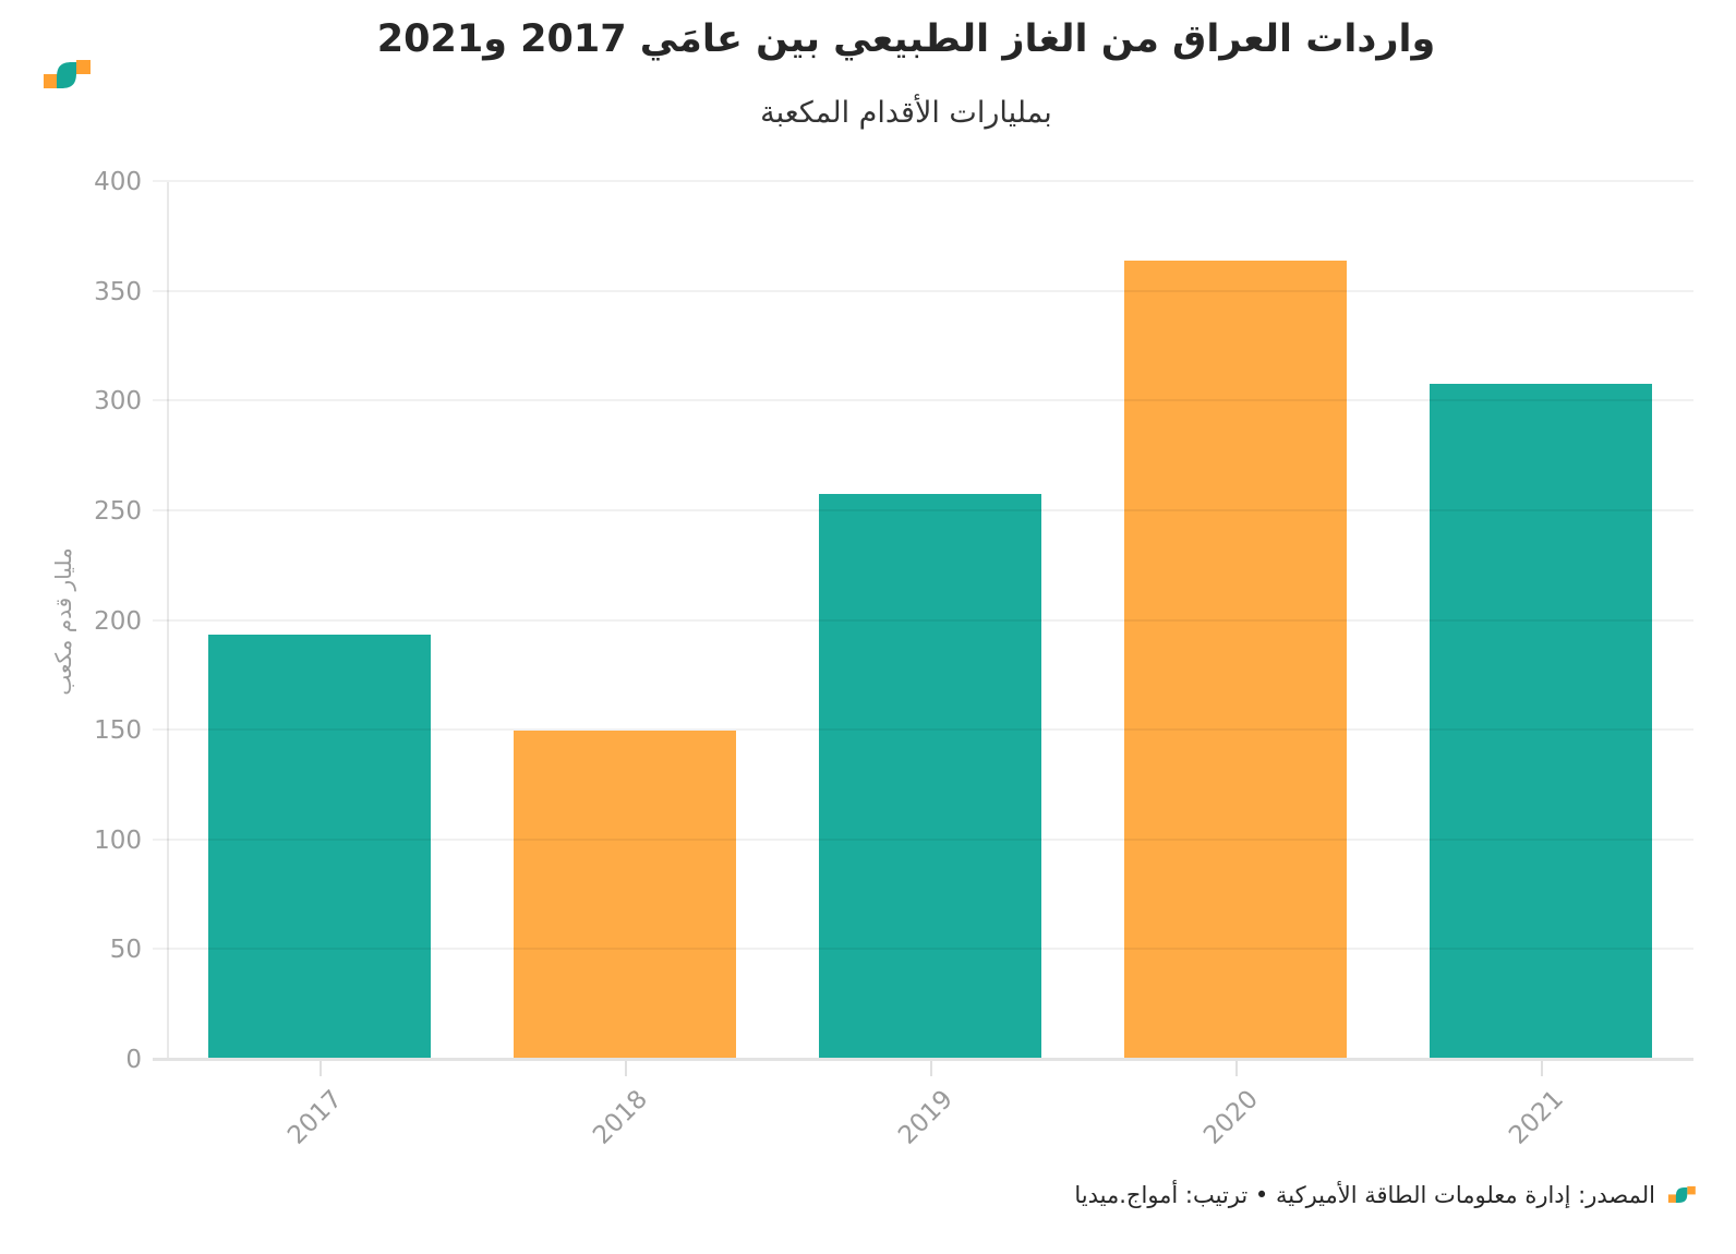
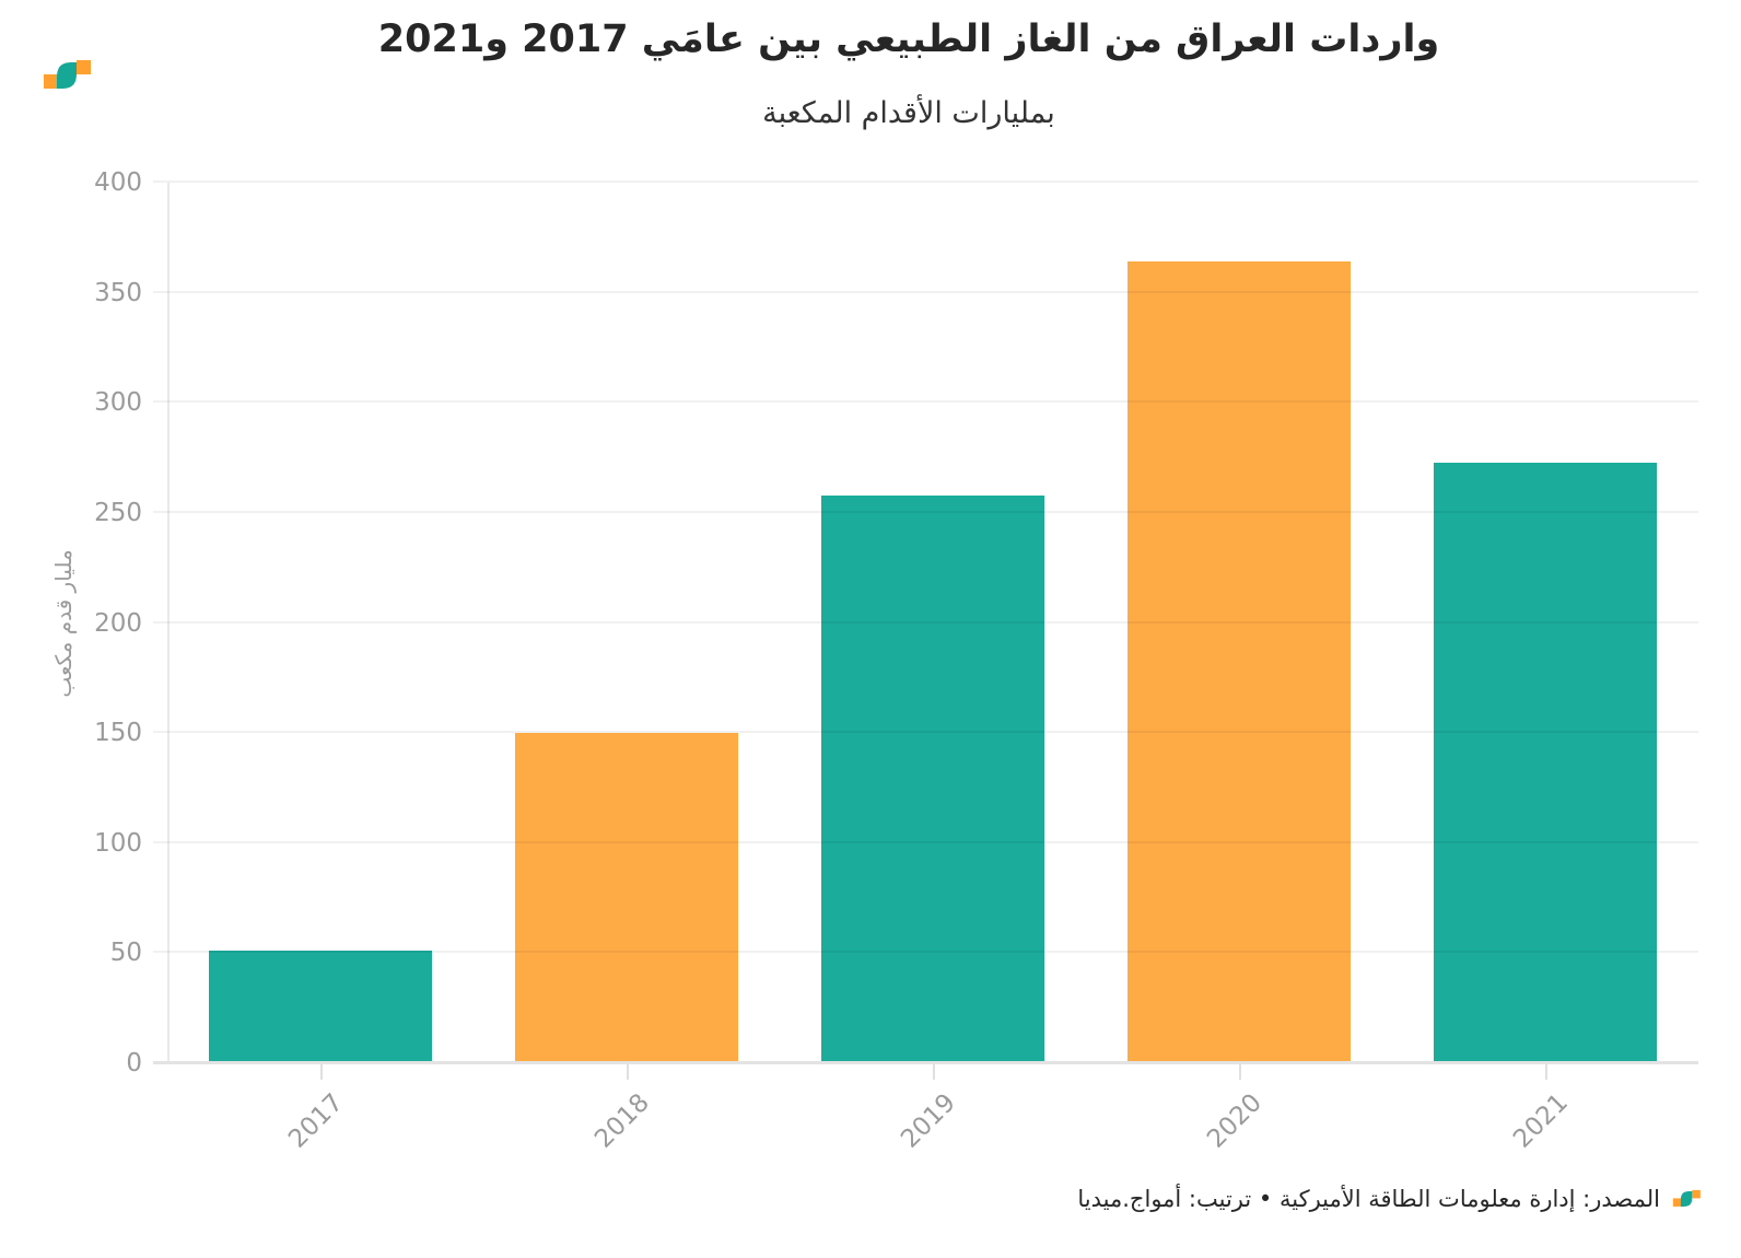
2017: 194 -> 51
2021: 308 -> 273
